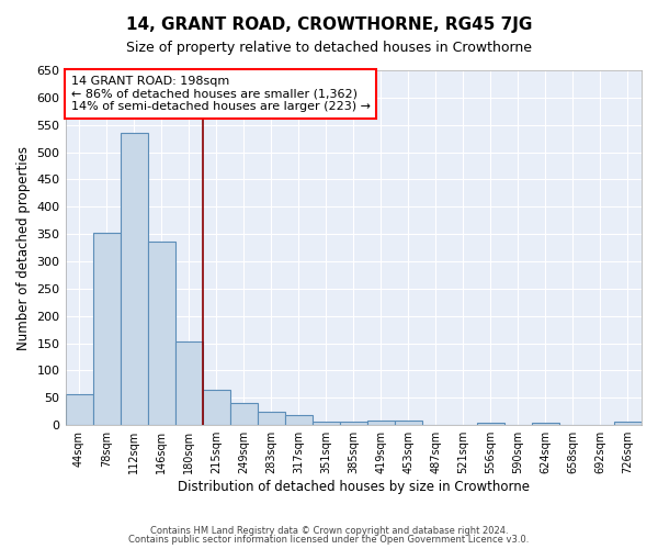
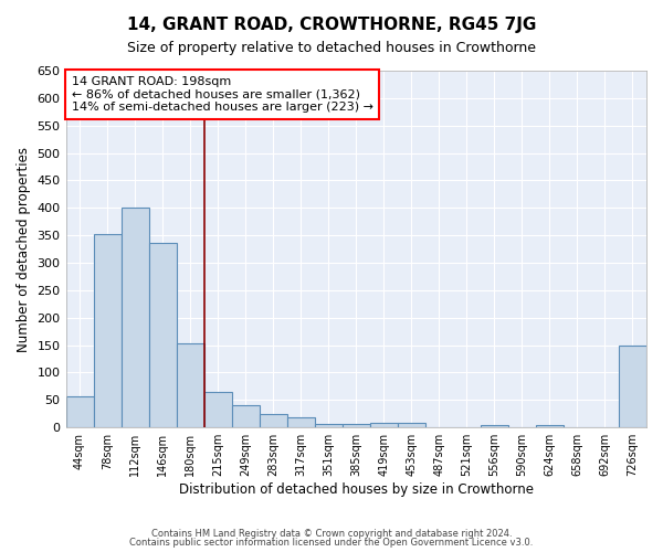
112sqm: 535 -> 400
726sqm: 7 -> 150
